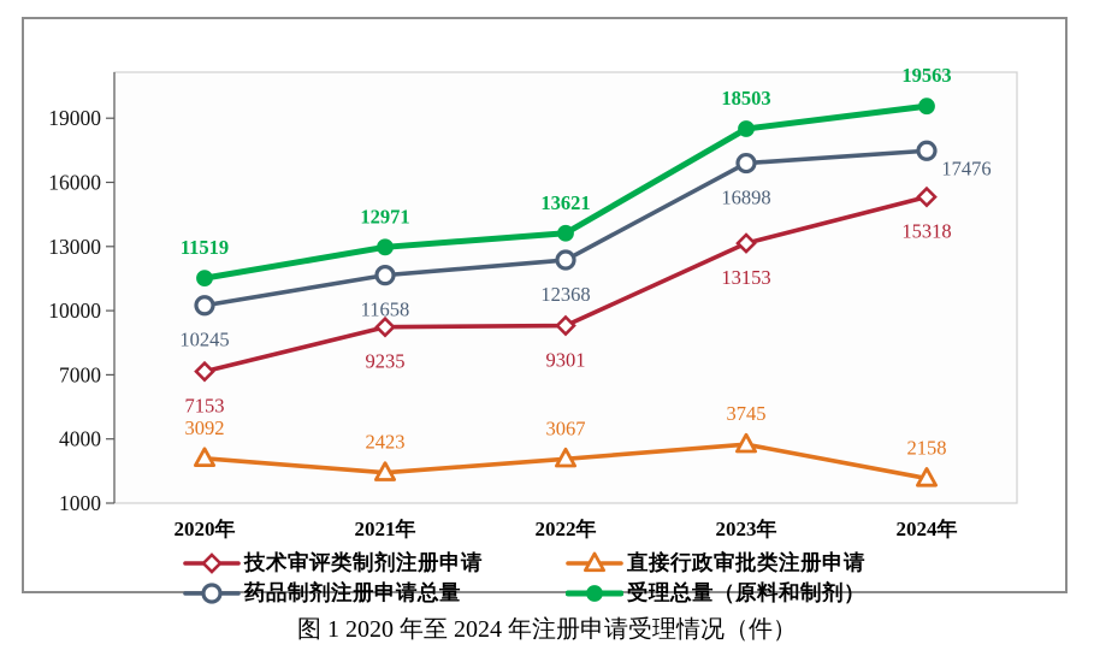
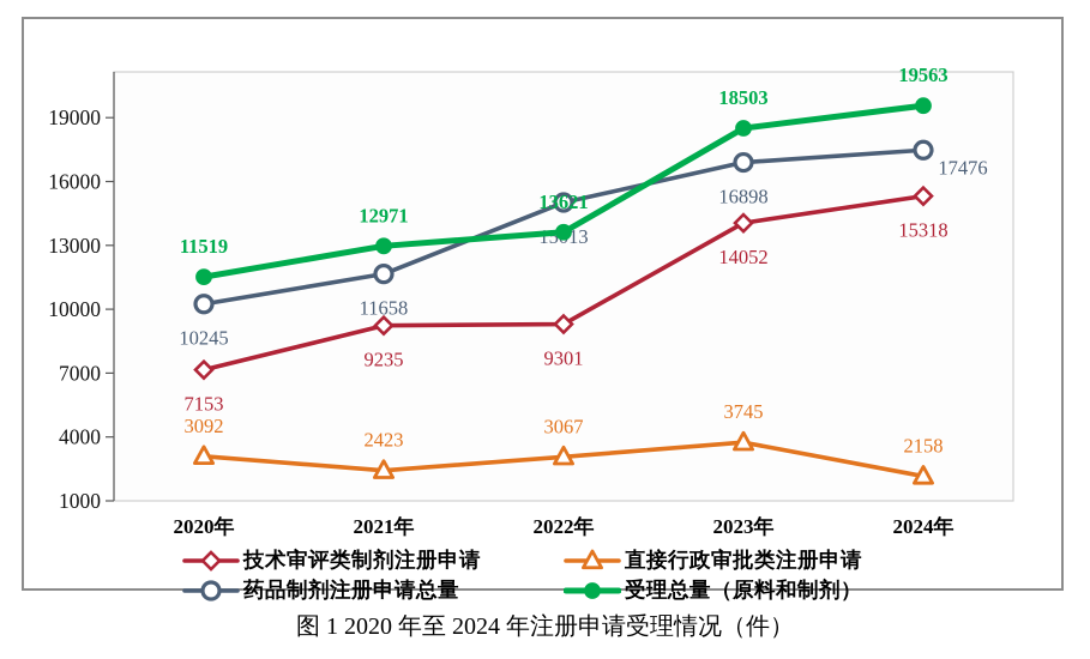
药品制剂注册申请总量/2022年: 12368 -> 15013
技术审评类制剂注册申请/2023年: 13153 -> 14052
